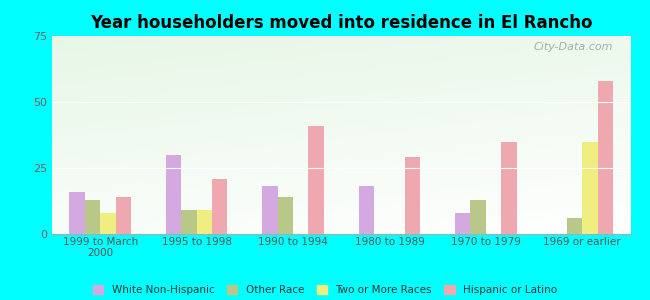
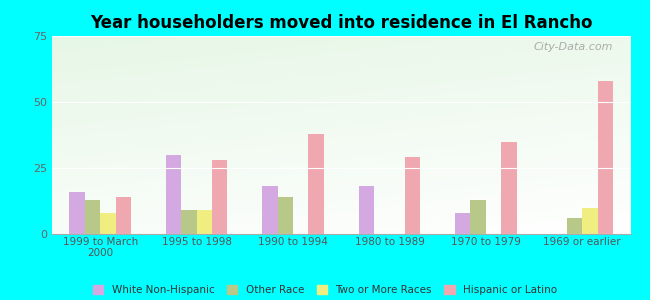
Hispanic or Latino/1995 to 1998: 21 -> 28
Hispanic or Latino/1990 to 1994: 41 -> 38
Two or More Races/1969 or earlier: 35 -> 10
